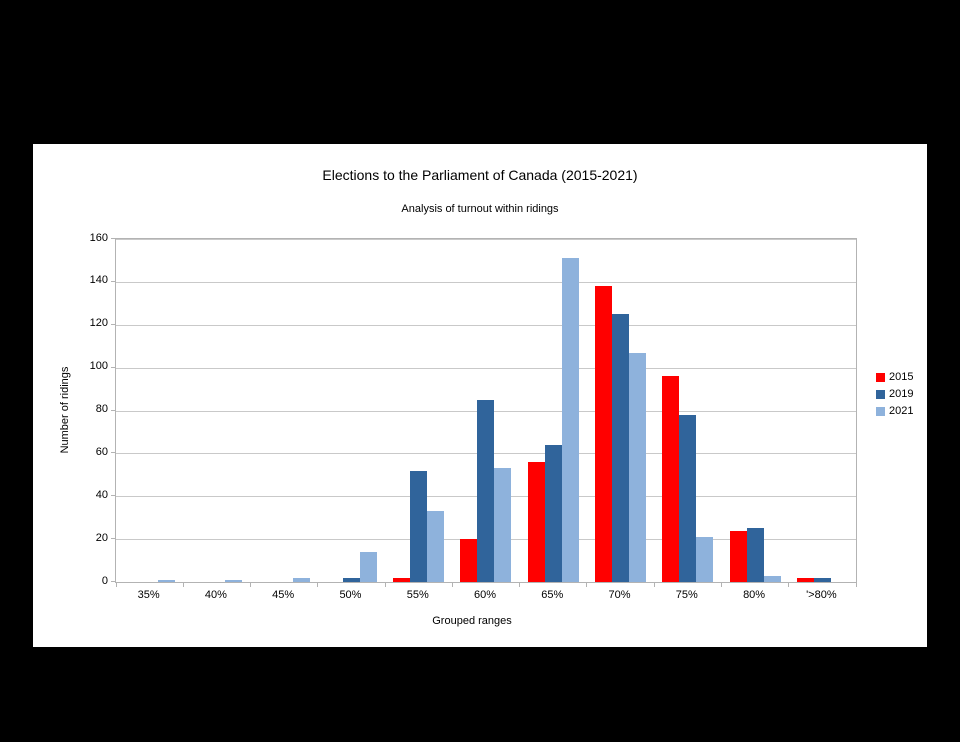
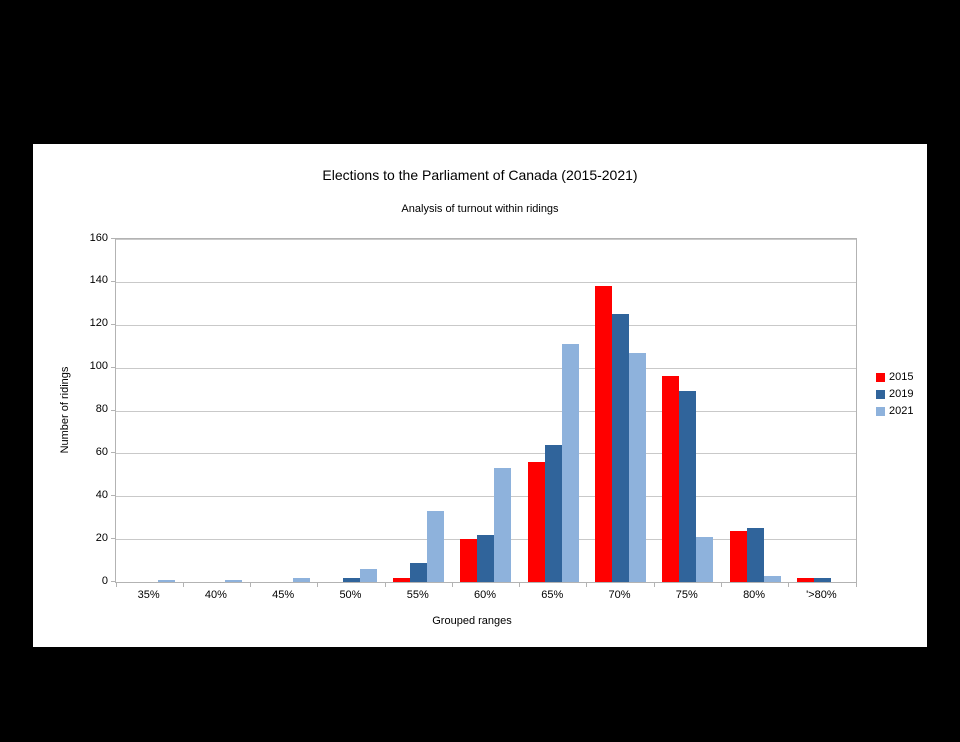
2021/50%: 14 -> 6
2019/55%: 52 -> 9
2019/60%: 85 -> 22
2021/65%: 151 -> 111
2019/75%: 78 -> 89
